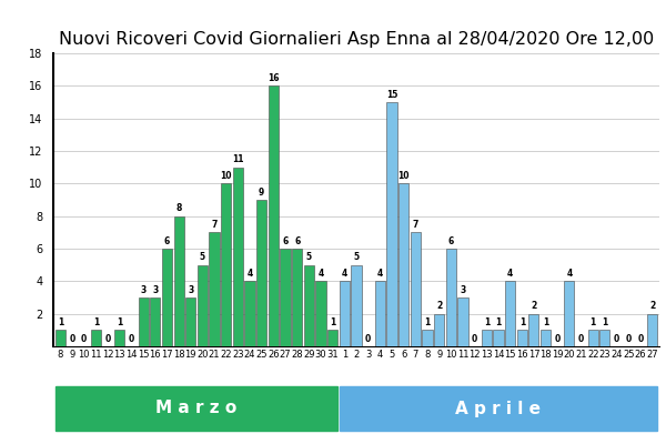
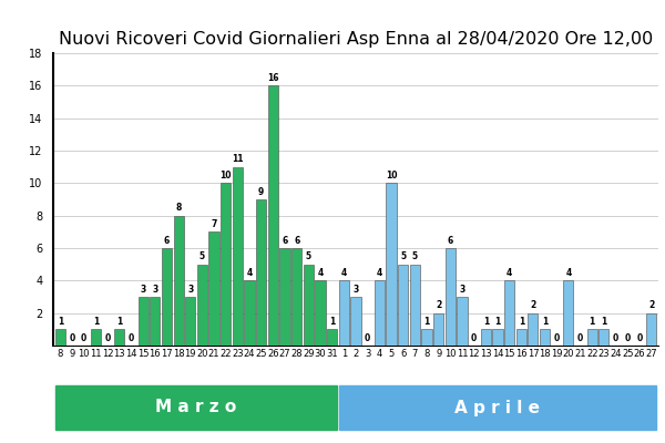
2: 5 -> 3
5: 15 -> 10
6: 10 -> 5
7: 7 -> 5
